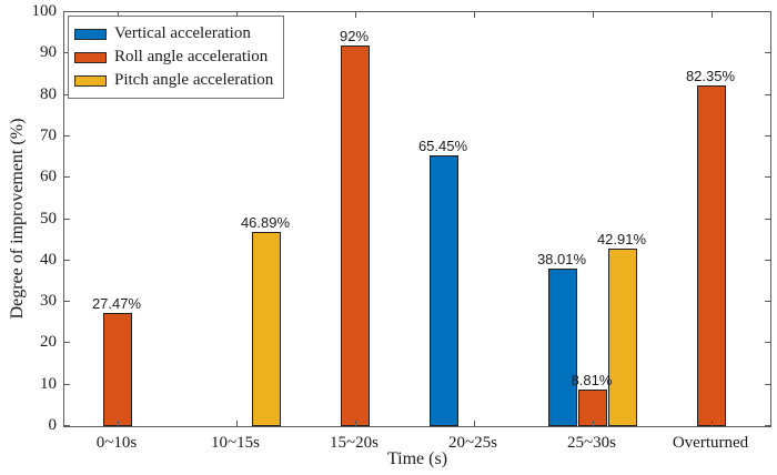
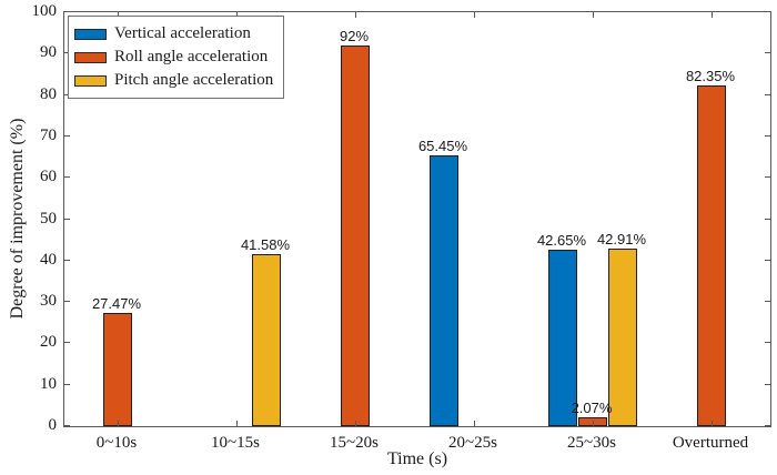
Pitch angle acceleration/10~15s: 46.89% -> 41.58%
Vertical acceleration/25~30s: 38.01% -> 42.65%
Roll angle acceleration/25~30s: 8.81% -> 2.07%
